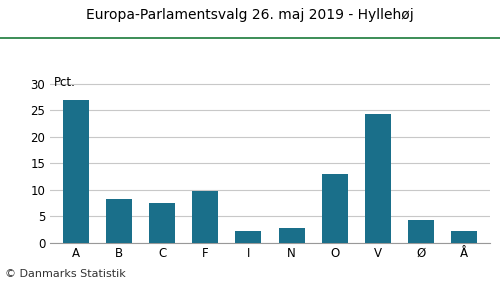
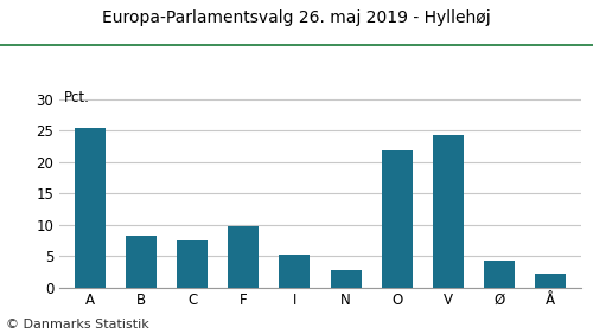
A: 27.0 -> 25.4
I: 2.2 -> 5.2
O: 13.0 -> 21.8
